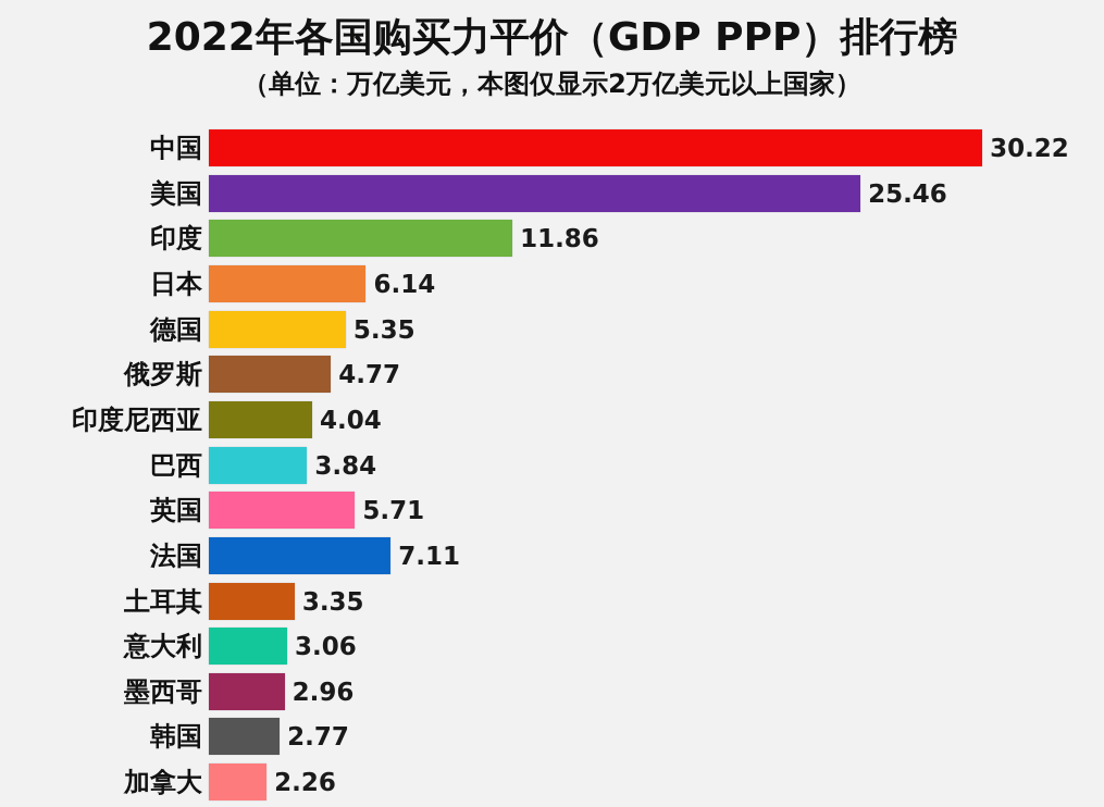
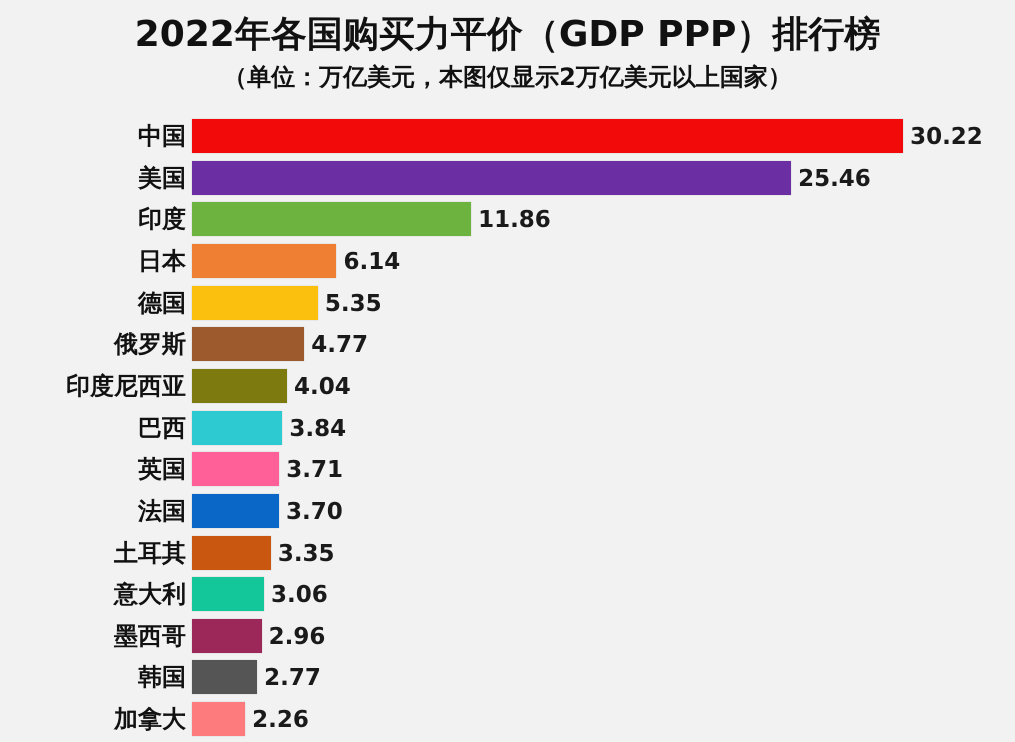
英国: 5.71 -> 3.71
法国: 7.11 -> 3.70
